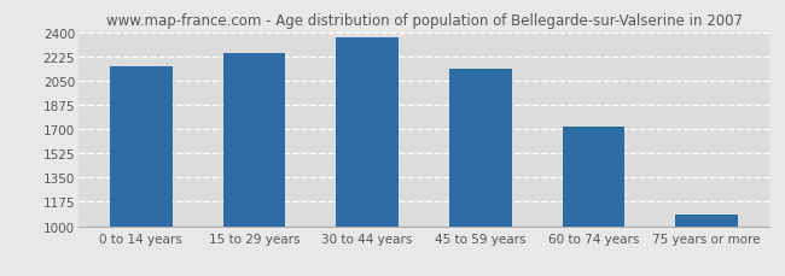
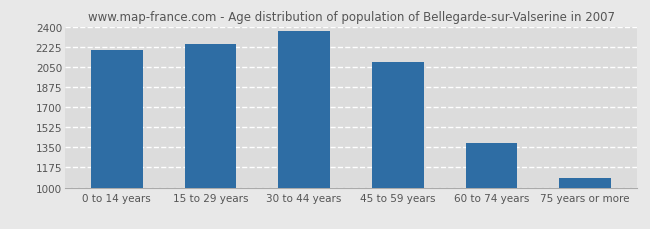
0 to 14 years: 2150 -> 2200
45 to 59 years: 2140 -> 2090
60 to 74 years: 1720 -> 1380
